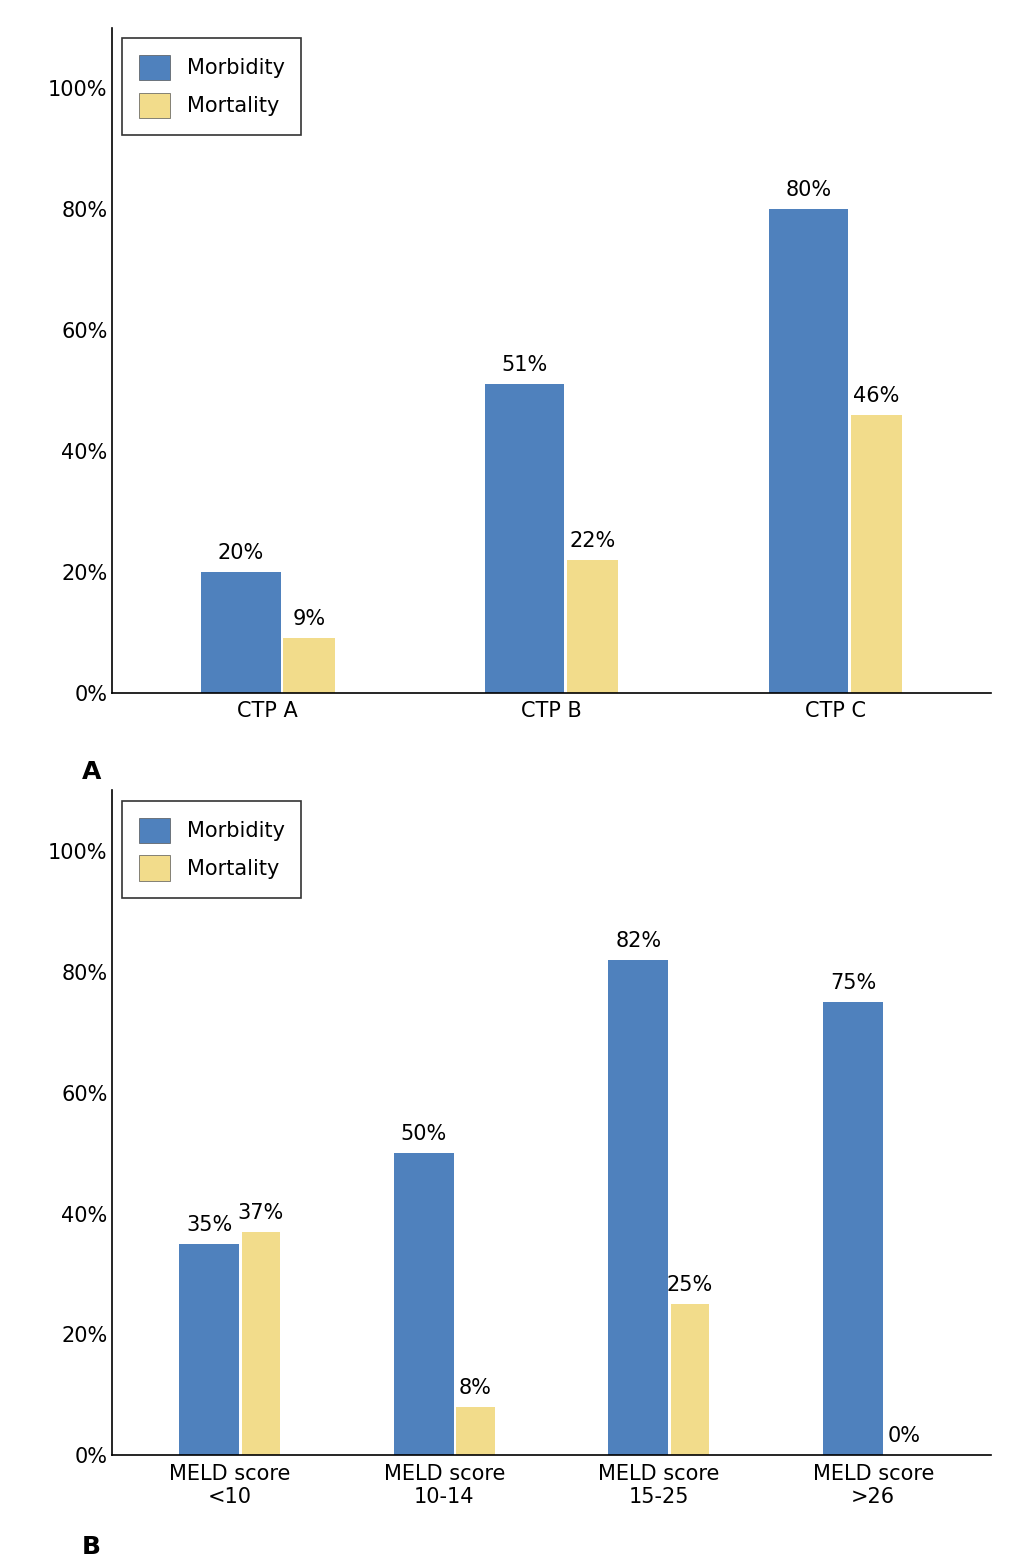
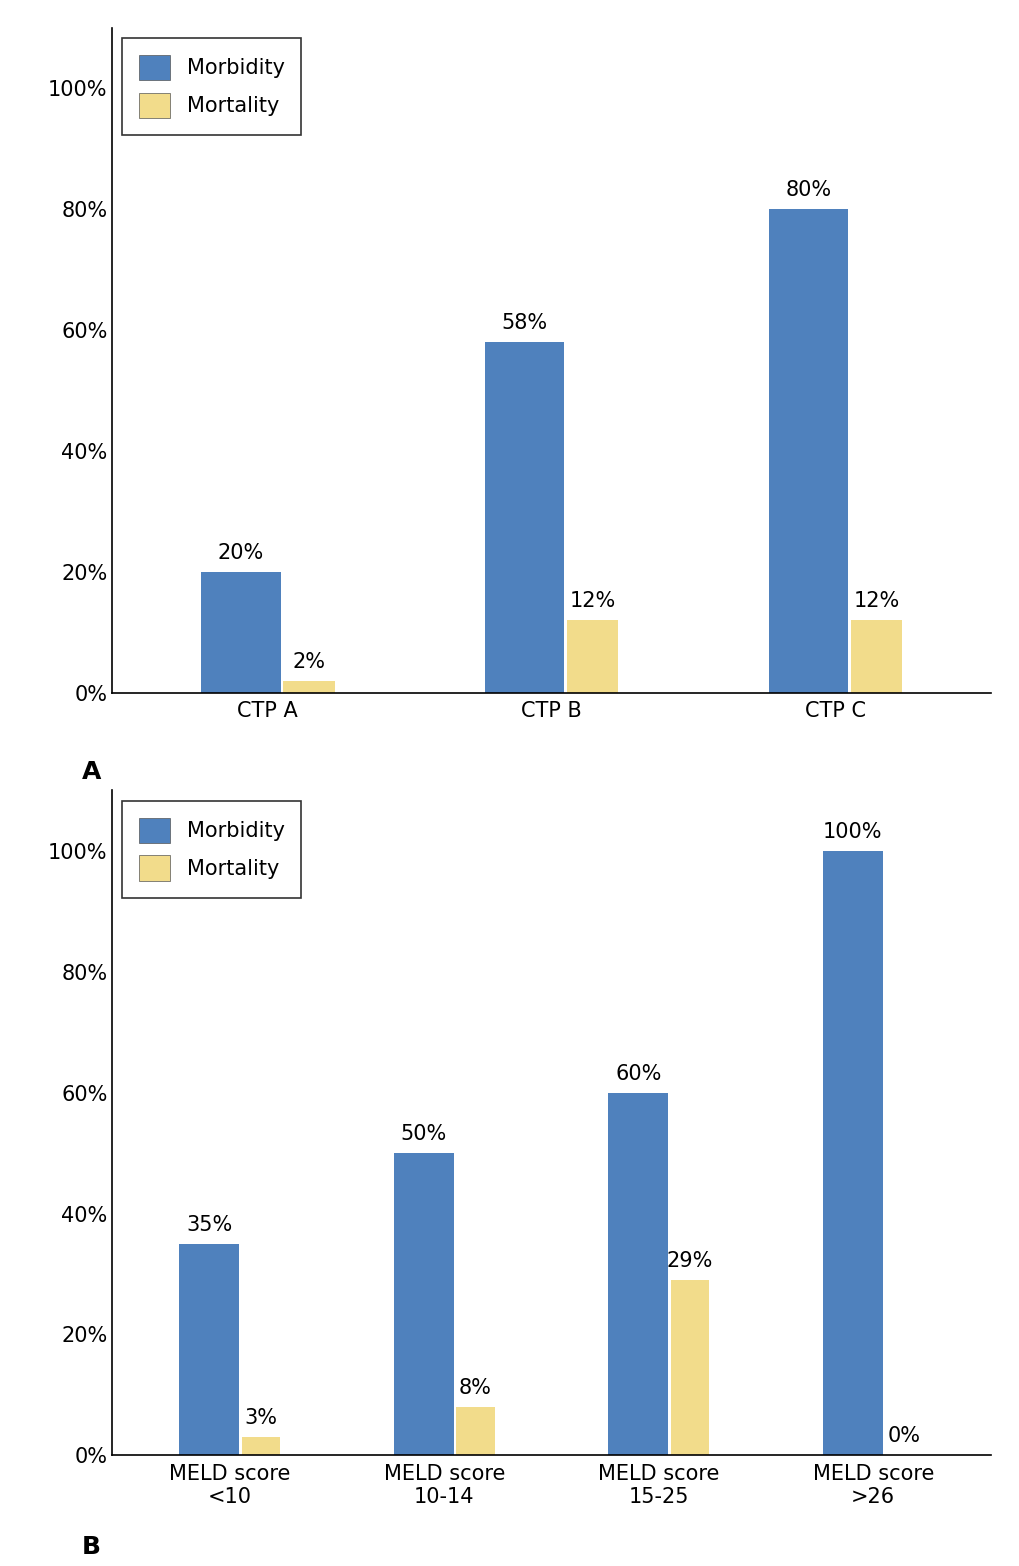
Mortality/CTP A: 9% -> 2%
Morbidity/CTP B: 51% -> 58%
Mortality/CTP B: 22% -> 12%
Mortality/CTP C: 46% -> 12%
Mortality/MELD score <10: 37% -> 3%
Morbidity/MELD score 15-25: 82% -> 60%
Mortality/MELD score 15-25: 25% -> 29%
Morbidity/MELD score >26: 75% -> 100%
